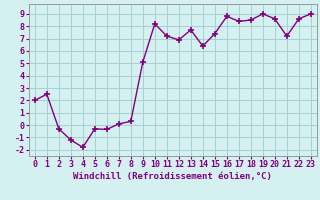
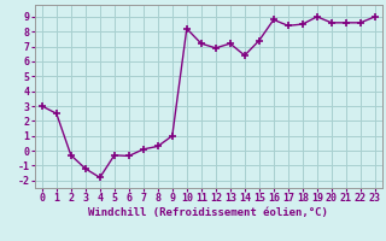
0: 2.0 -> 3.0
9: 5.1 -> 1.0
13: 7.7 -> 7.2
21: 7.2 -> 8.6
